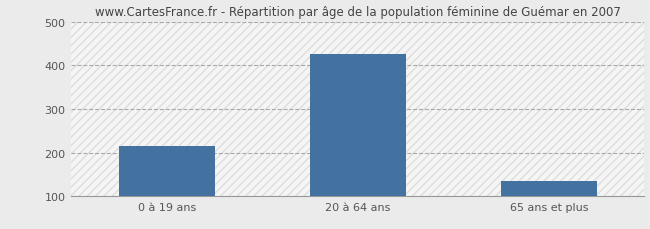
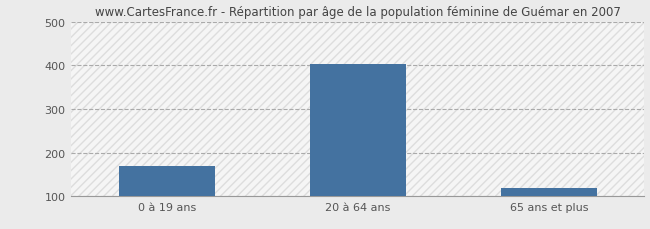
0 à 19 ans: 215 -> 170
20 à 64 ans: 425 -> 403
65 ans et plus: 135 -> 120
